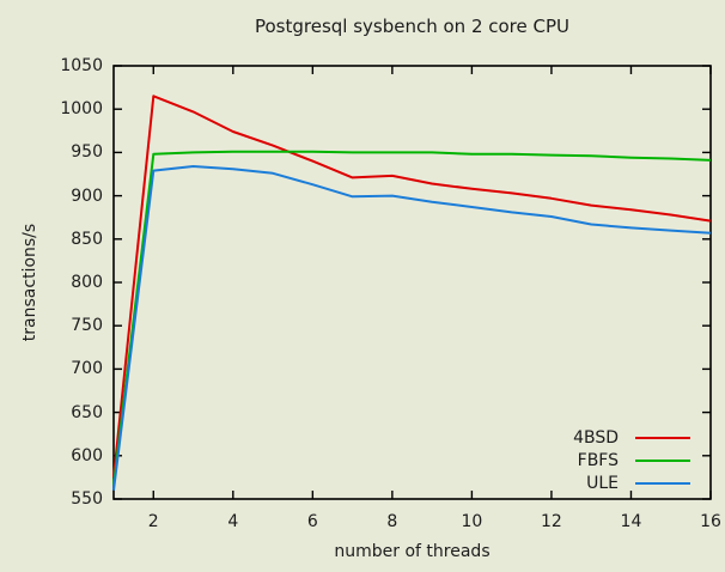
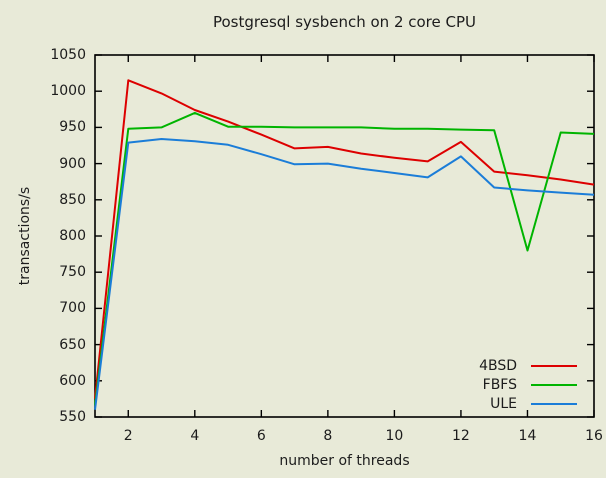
FBFS/4: 950 -> 970
4BSD/12: 900 -> 930
ULE/12: 880 -> 910
FBFS/14: 940 -> 780
